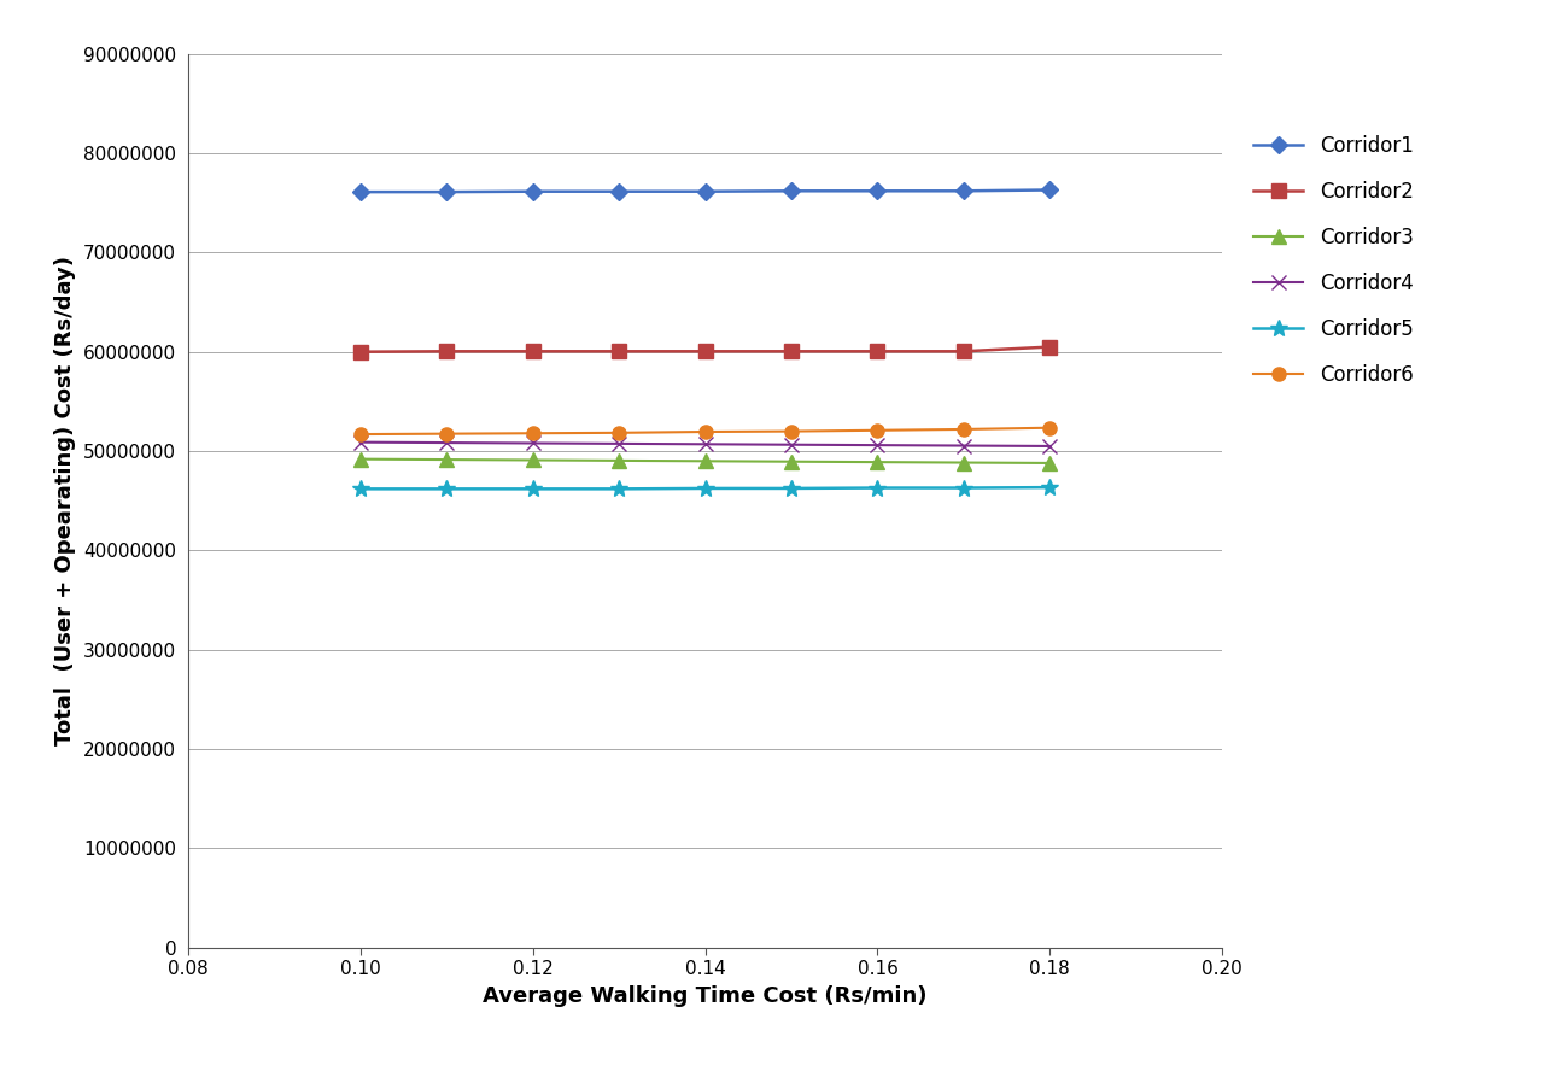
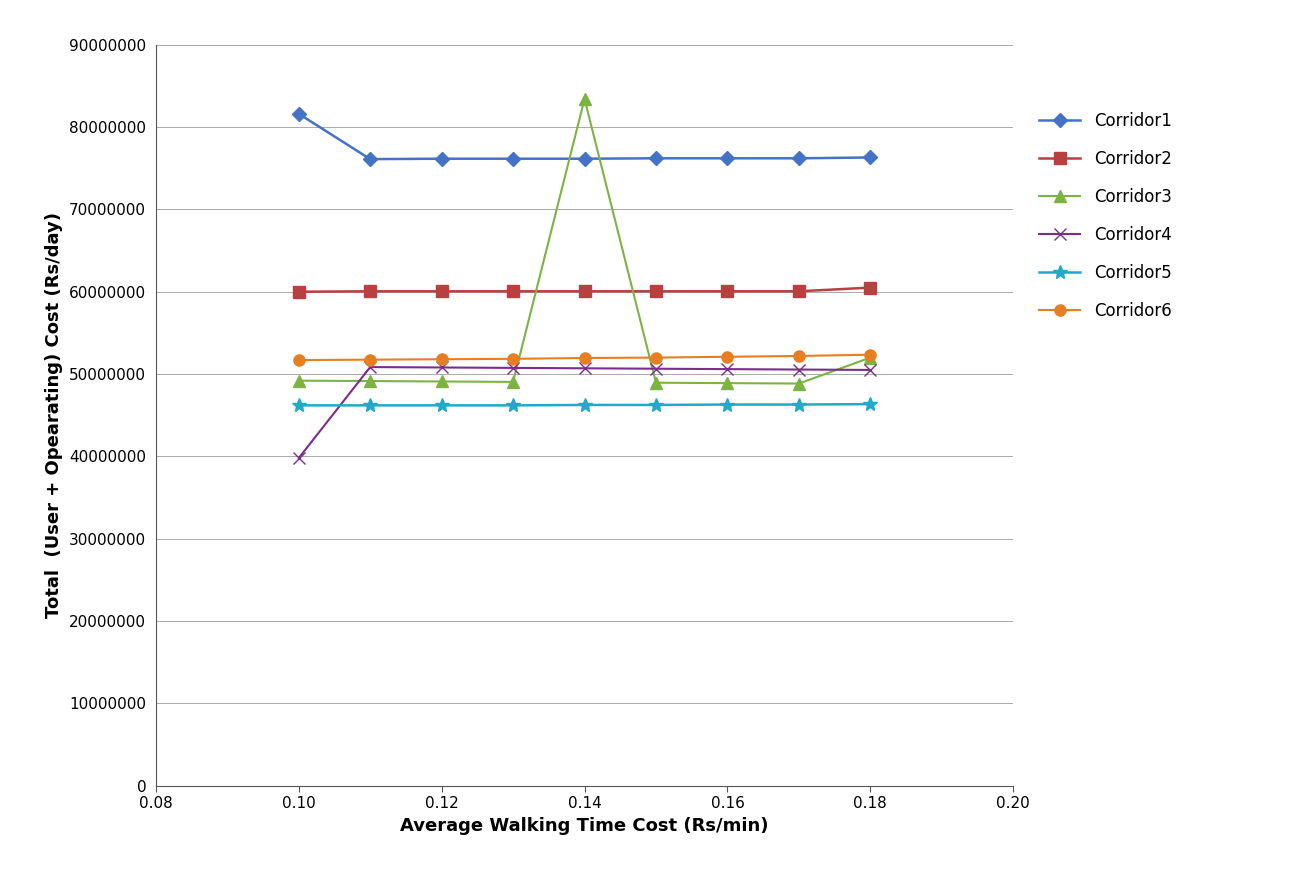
Corridor1/0.10: 76100000 -> 81600000
Corridor4/0.10: 50900000 -> 39800000
Corridor3/0.14: 49000000 -> 83400000
Corridor3/0.18: 48800000 -> 52000000
